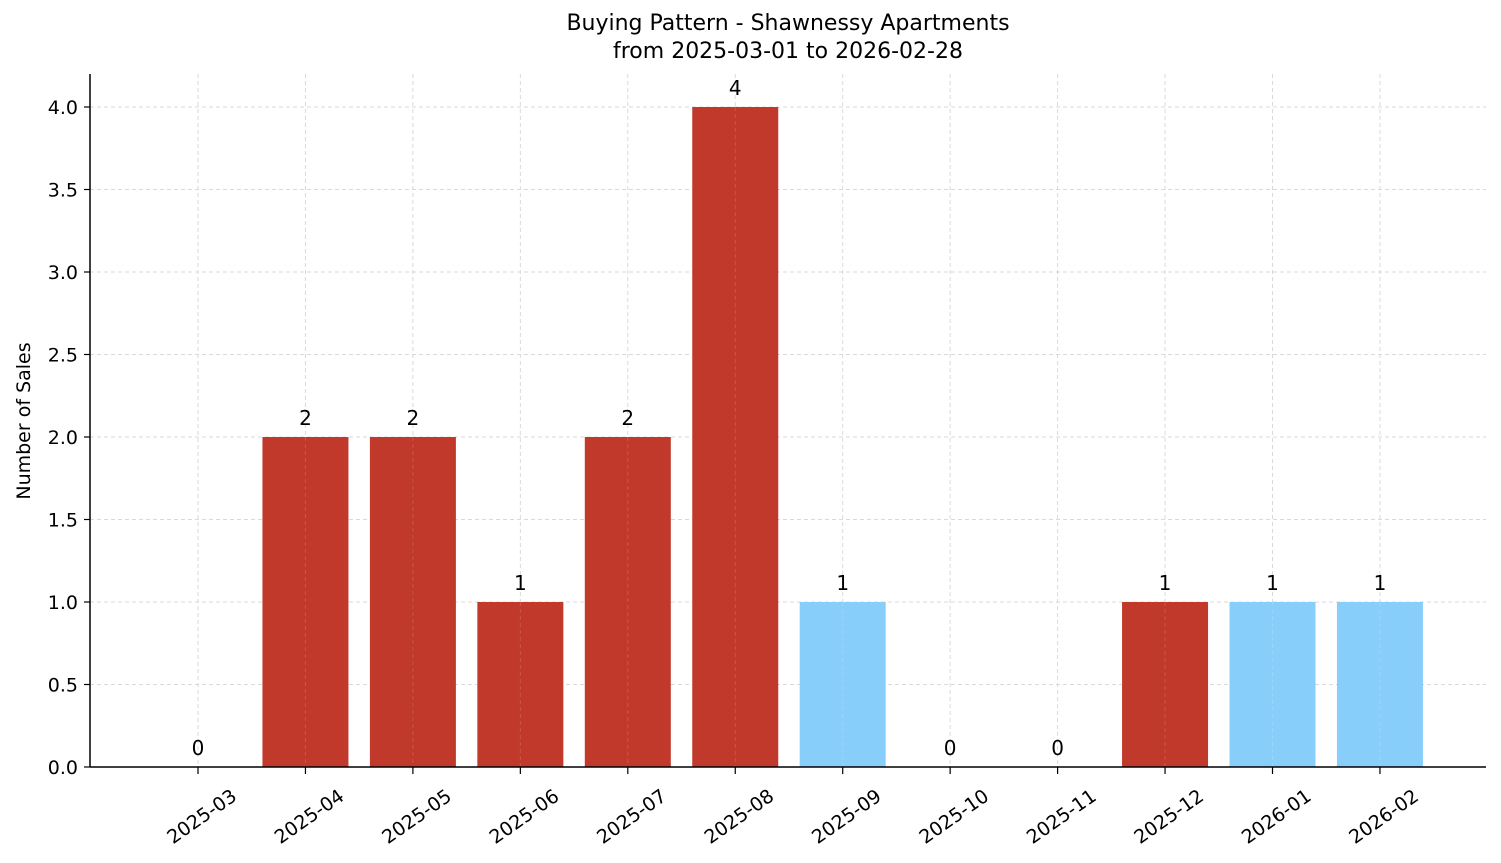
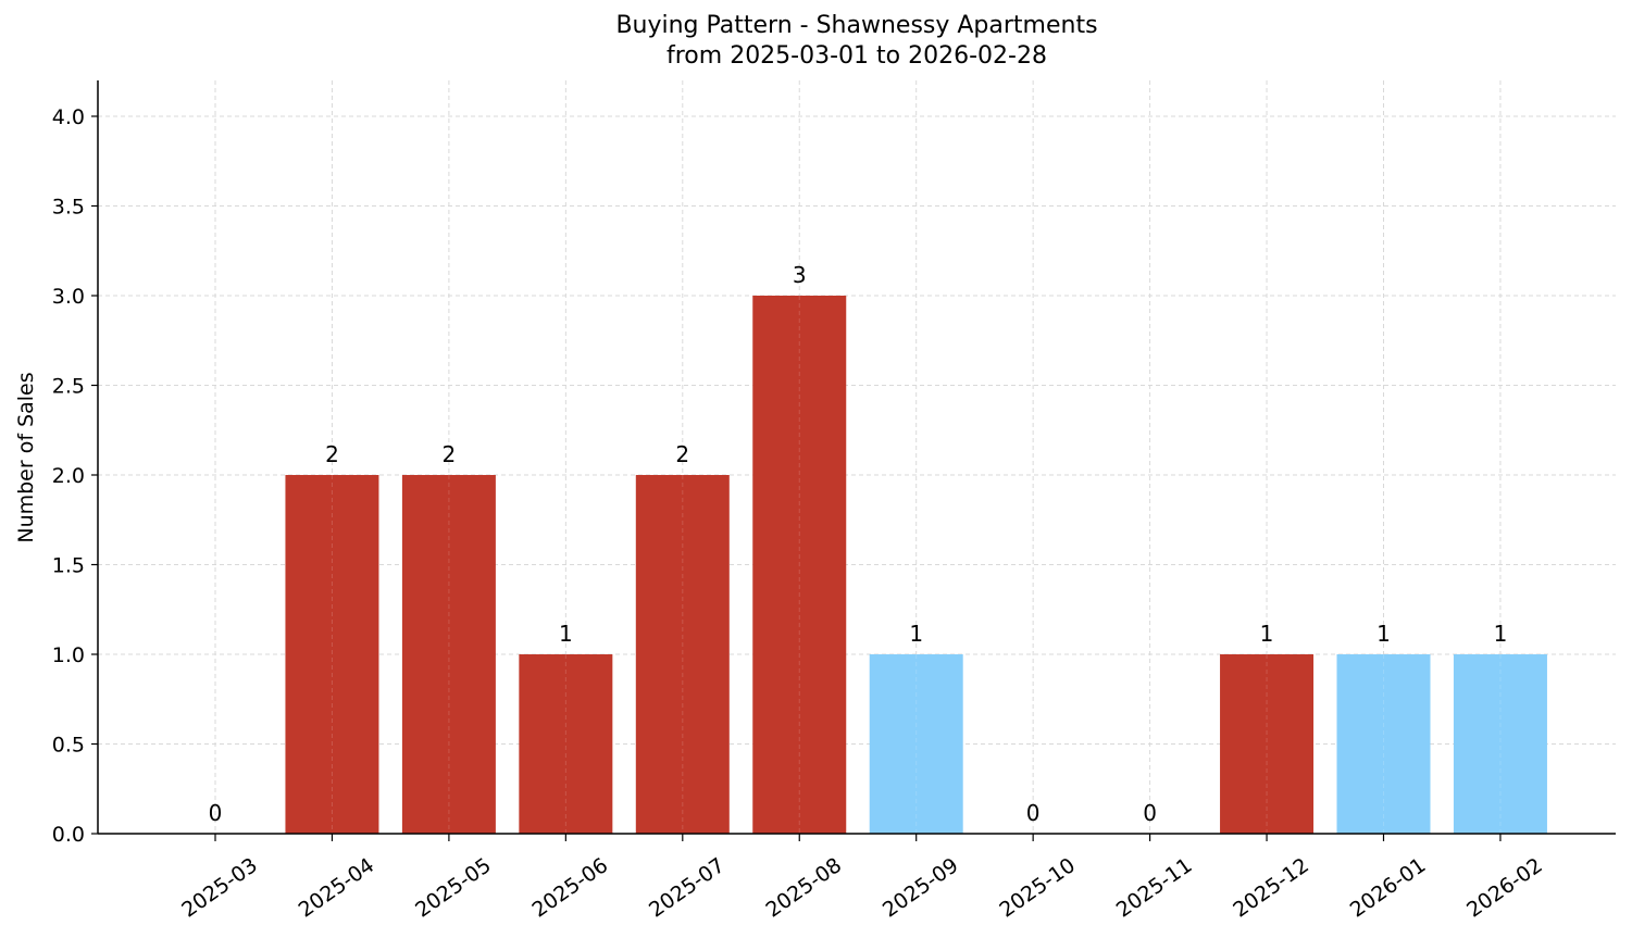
2025-08: 4 -> 3
